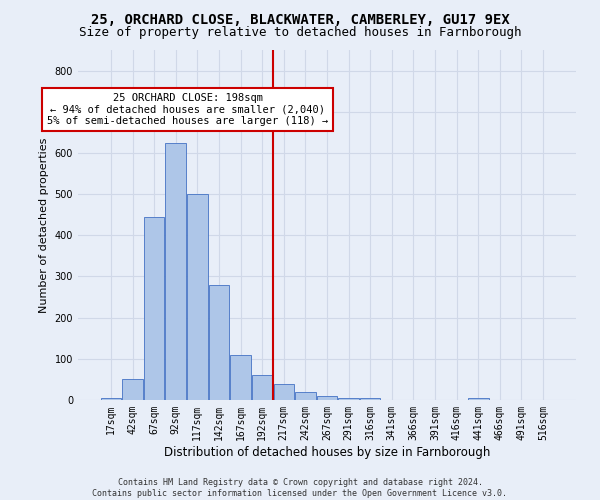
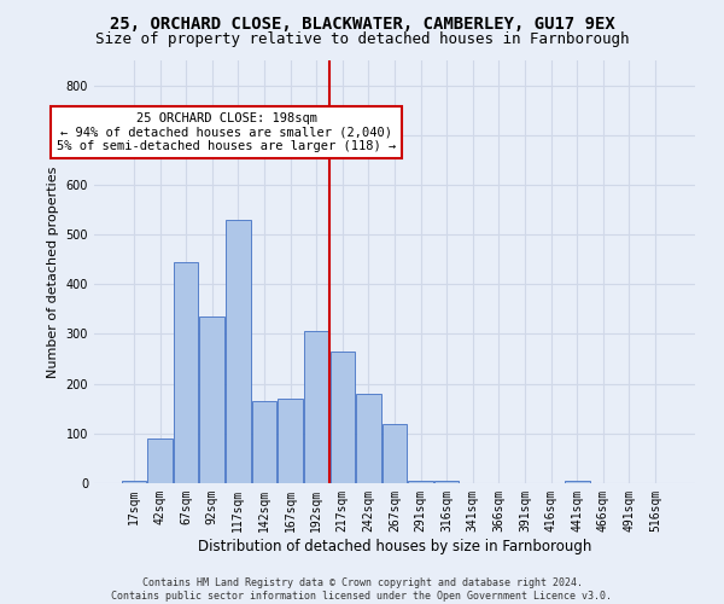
42sqm: 50 -> 90
92sqm: 625 -> 335
117sqm: 500 -> 530
142sqm: 280 -> 165
167sqm: 110 -> 170
192sqm: 60 -> 305
217sqm: 40 -> 265
242sqm: 20 -> 180
267sqm: 10 -> 120
